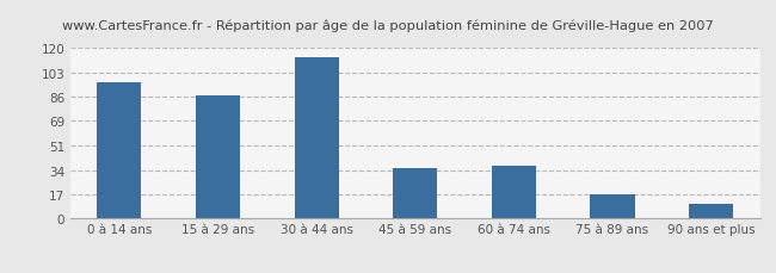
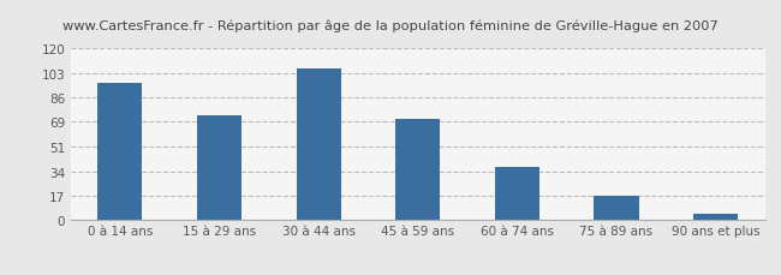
15 à 29 ans: 87 -> 73
30 à 44 ans: 114 -> 106
45 à 59 ans: 35 -> 71
90 ans et plus: 10 -> 4
